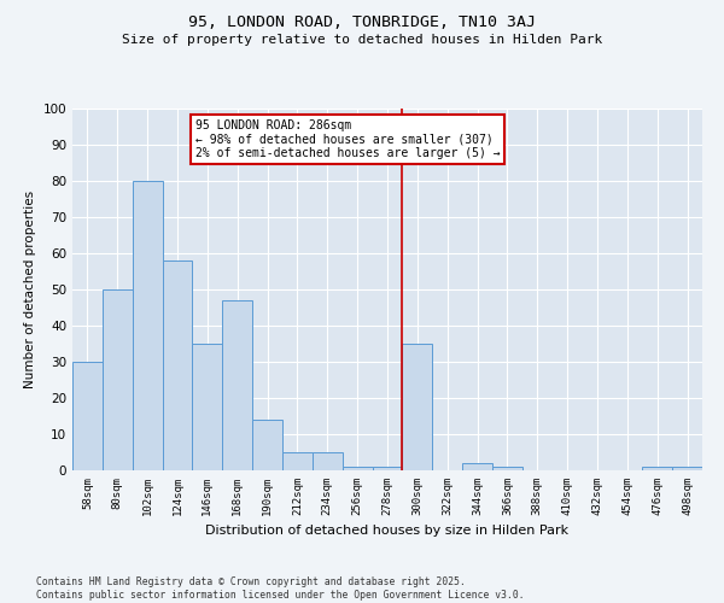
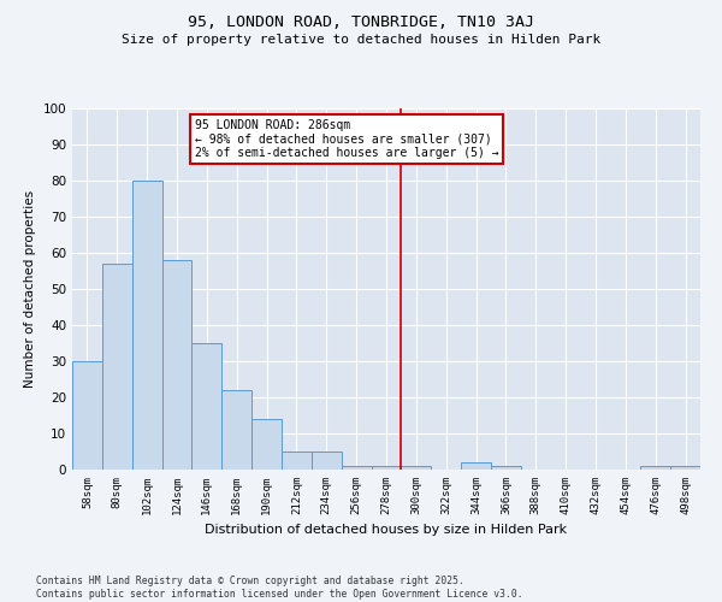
80sqm: 50 -> 57
168sqm: 47 -> 22
300sqm: 35 -> 1
